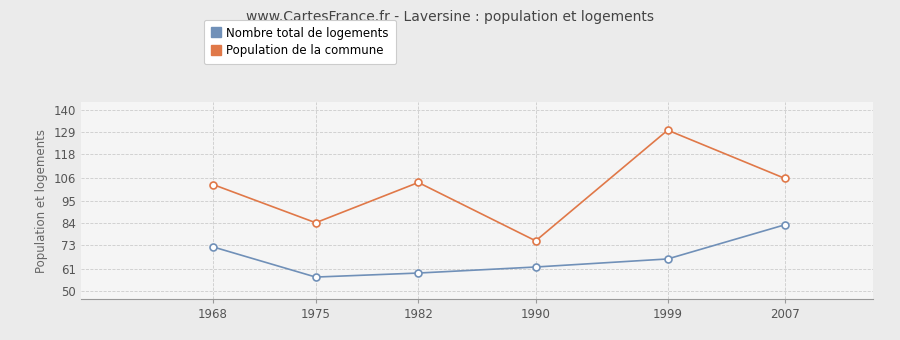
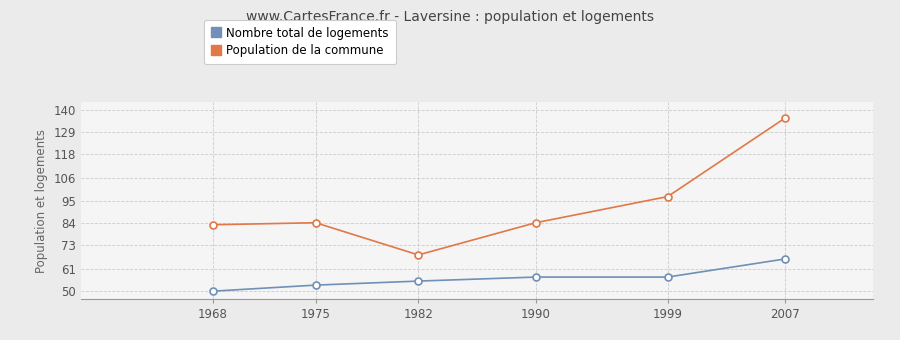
Nombre total de logements/1968: 72 -> 50
Population de la commune/1968: 103 -> 83
Nombre total de logements/1975: 57 -> 53
Nombre total de logements/1982: 59 -> 55
Population de la commune/1982: 104 -> 68
Nombre total de logements/1990: 62 -> 57
Population de la commune/1990: 75 -> 84
Nombre total de logements/1999: 66 -> 57
Population de la commune/1999: 130 -> 97
Nombre total de logements/2007: 83 -> 66
Population de la commune/2007: 106 -> 136
